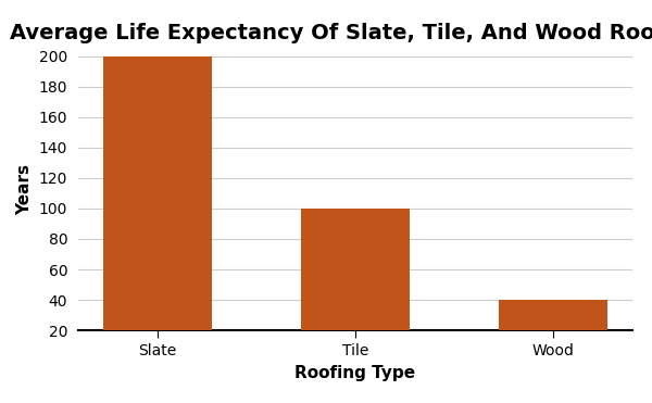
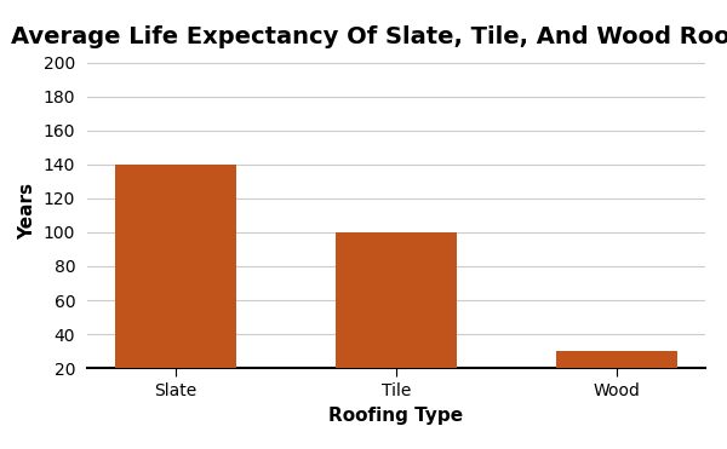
Slate: 200 -> 140
Wood: 40 -> 30
